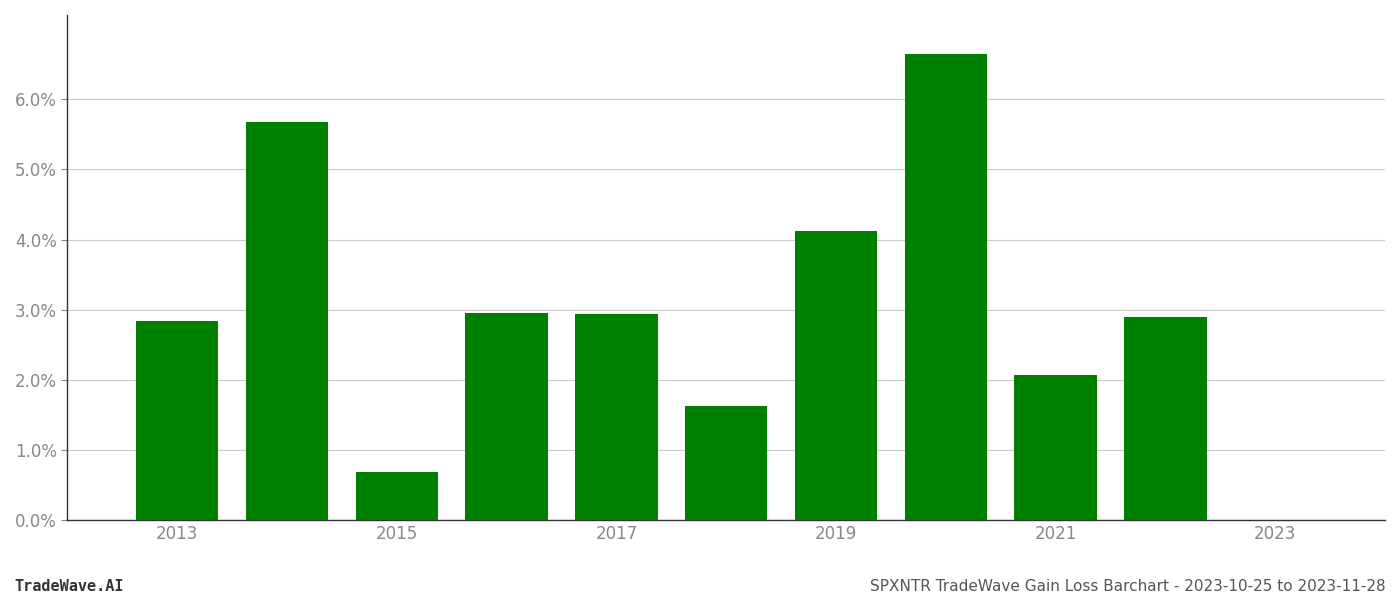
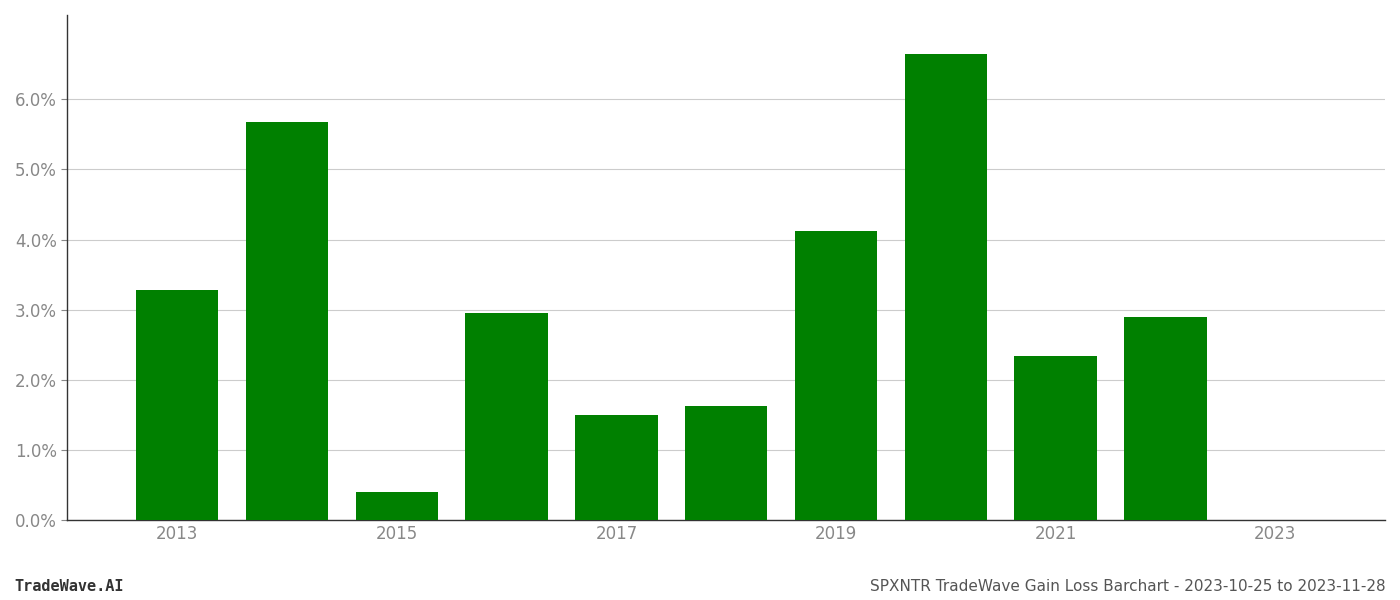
2013: 2.84% -> 3.28%
2015: 0.68% -> 0.40%
2017: 2.94% -> 1.50%
2021: 2.07% -> 2.34%
